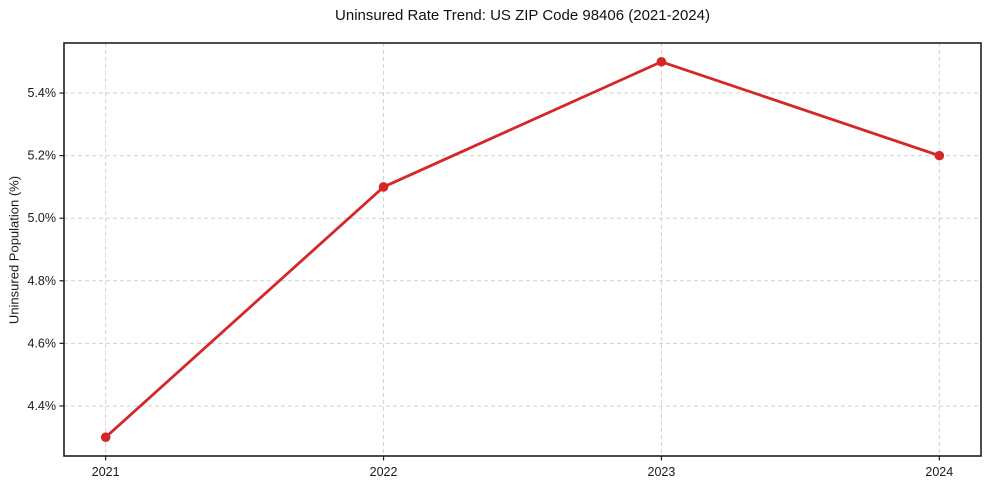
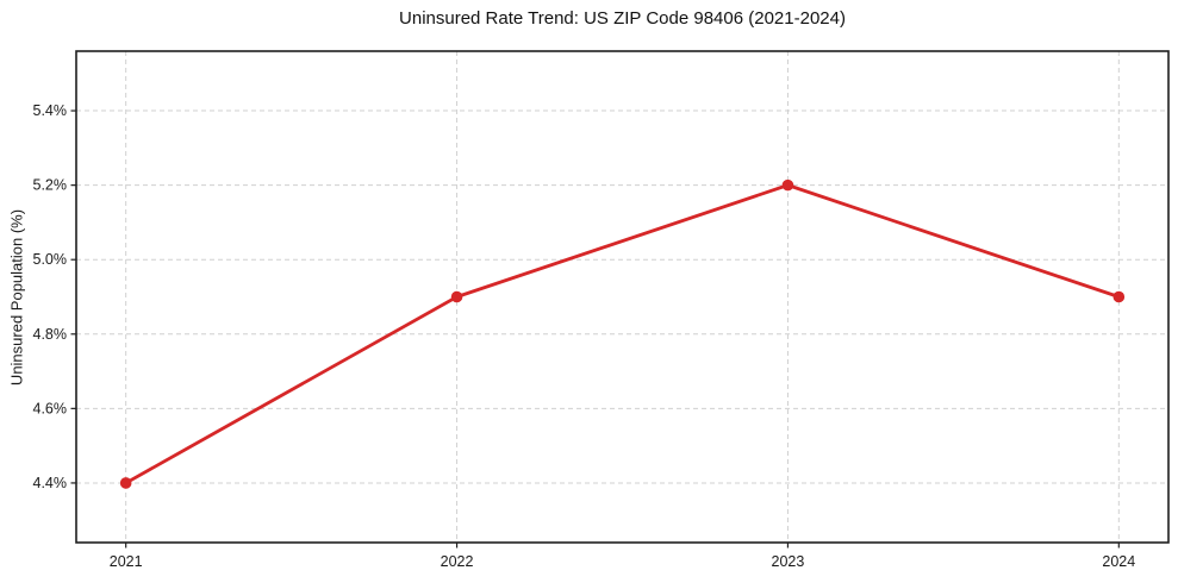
2021: 4.3% -> 4.4%
2022: 5.1% -> 4.9%
2023: 5.5% -> 5.2%
2024: 5.2% -> 4.9%
